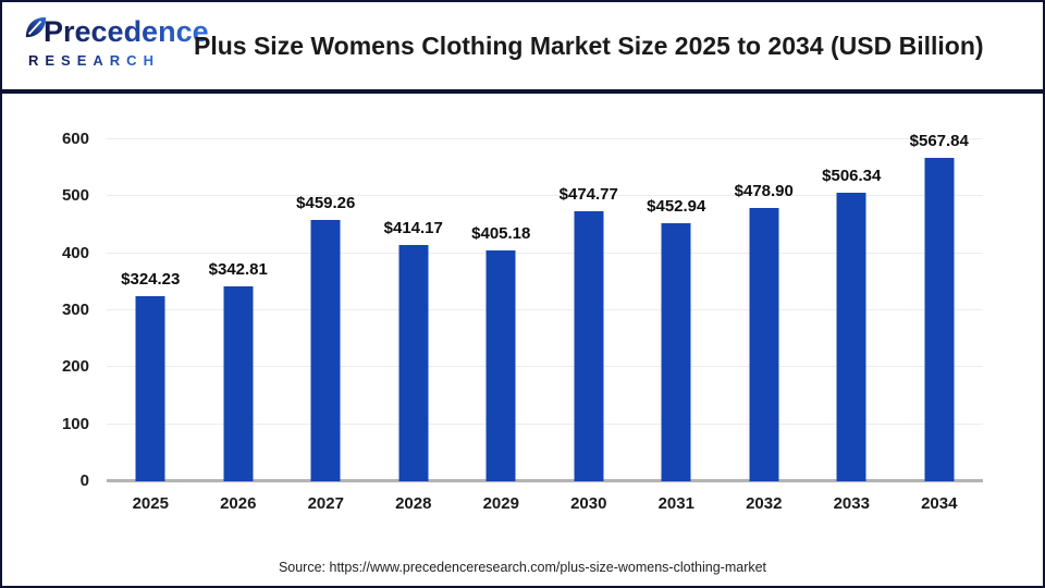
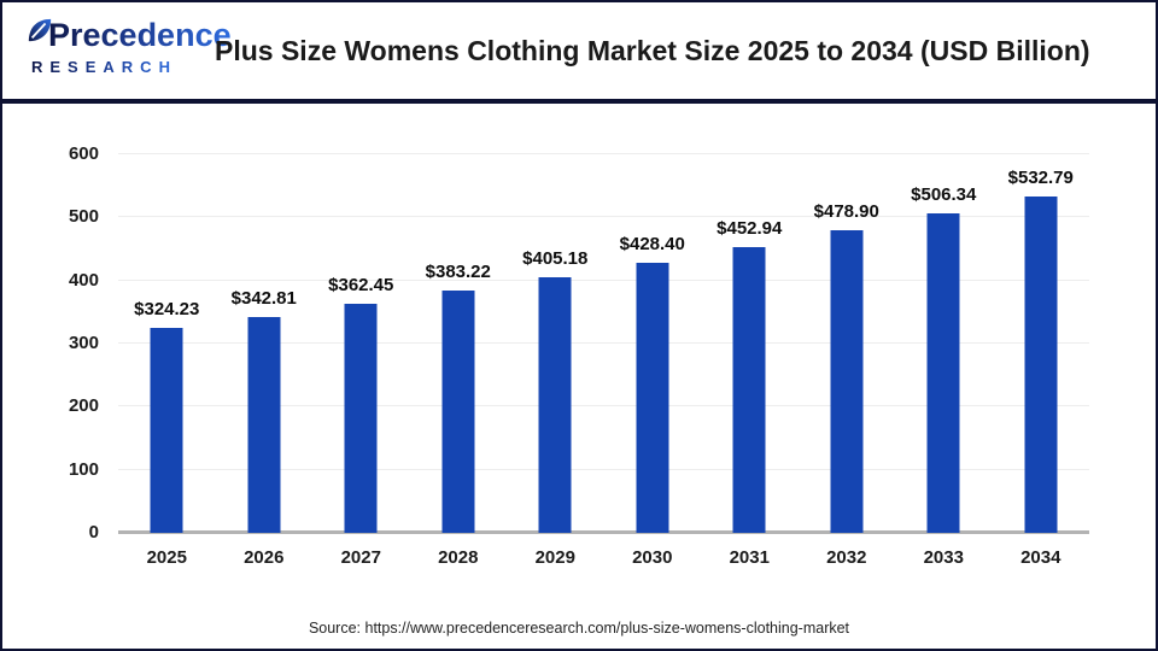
2027: $459.26 -> $362.45
2028: $414.17 -> $383.22
2030: $474.77 -> $428.40
2034: $567.84 -> $532.79
